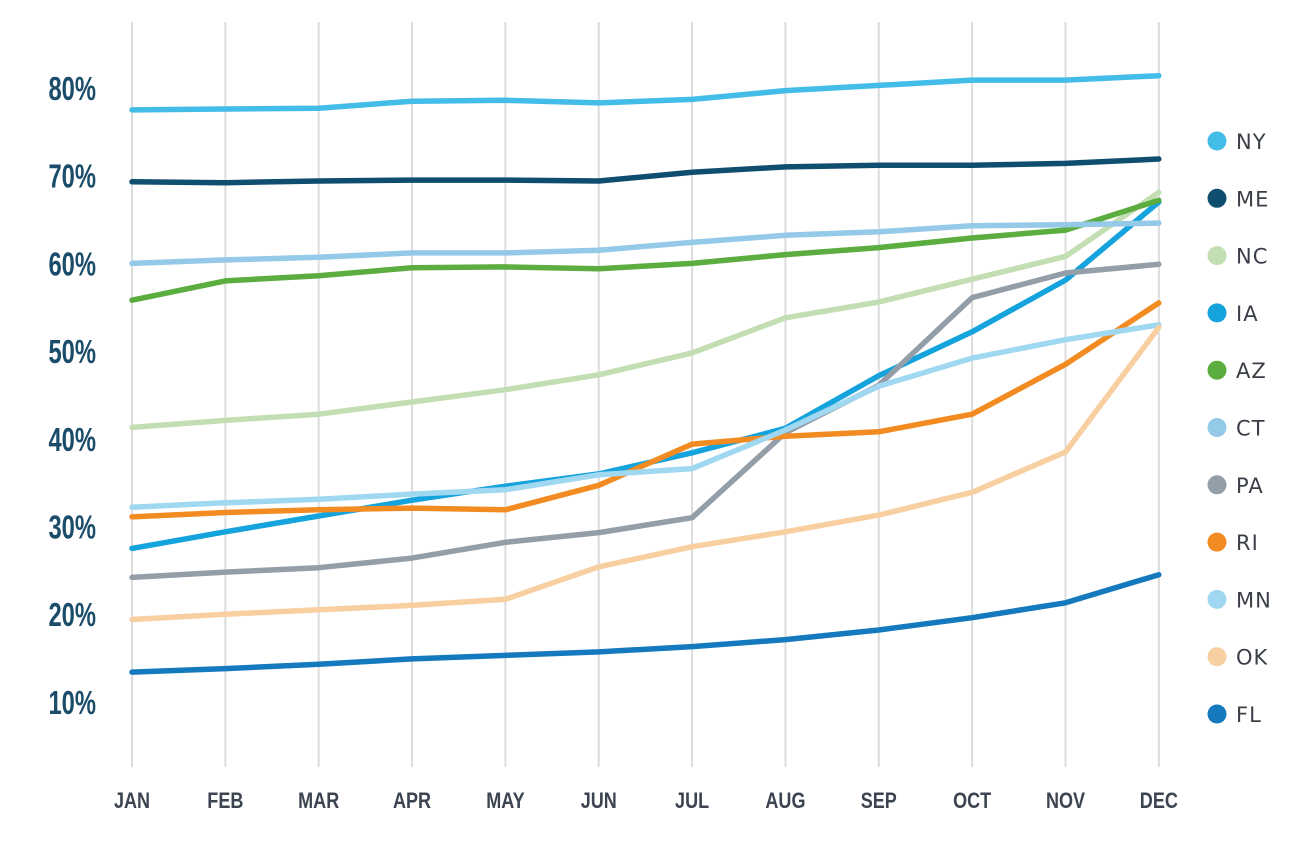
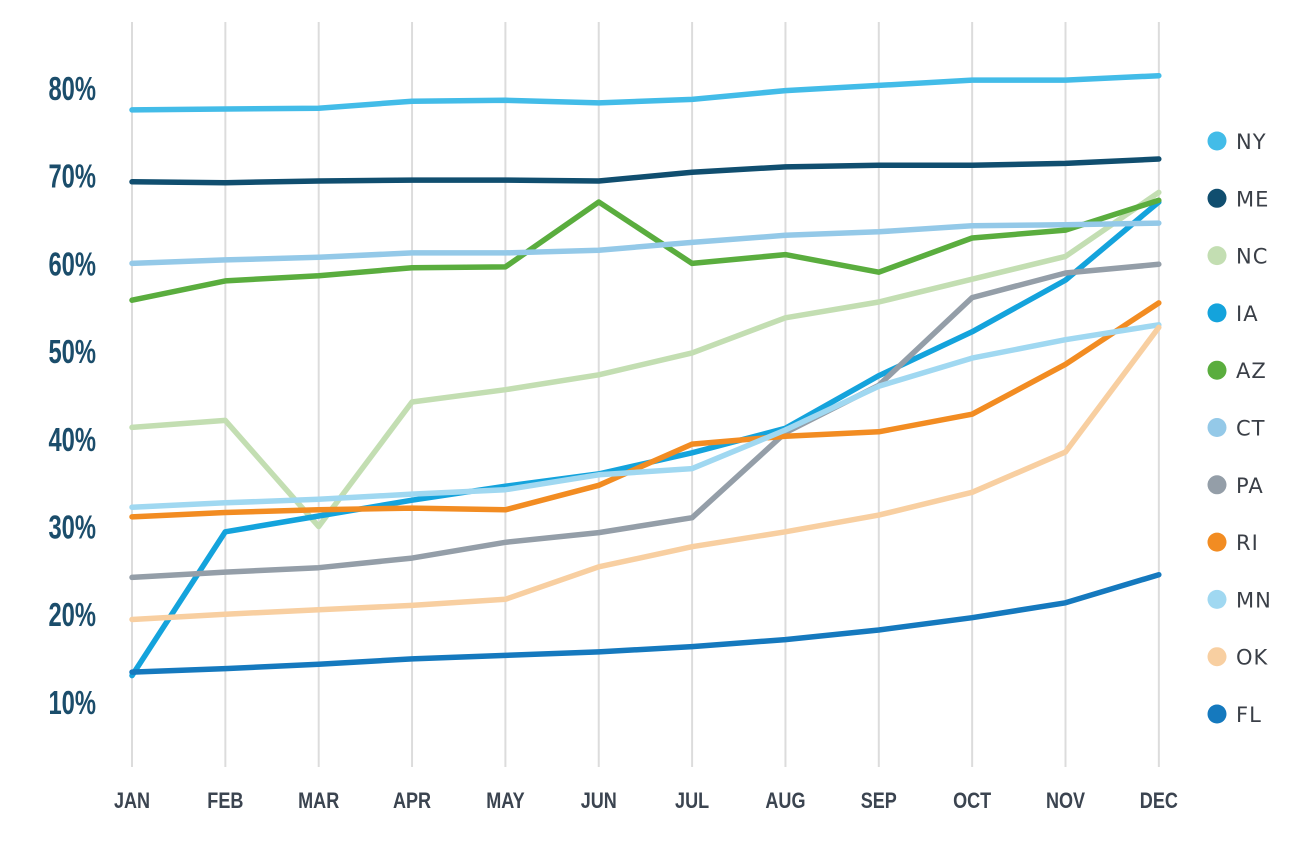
IA/JAN: 28% -> 13%
NC/MAR: 43% -> 30%
AZ/JUN: 59% -> 67%
AZ/SEP: 62% -> 59%
